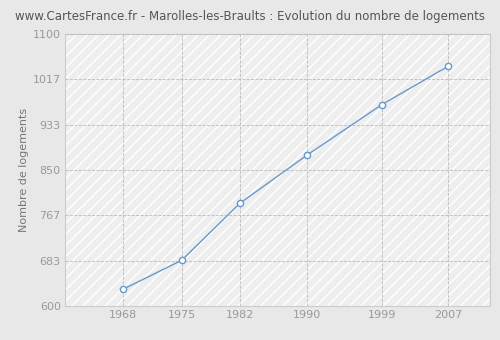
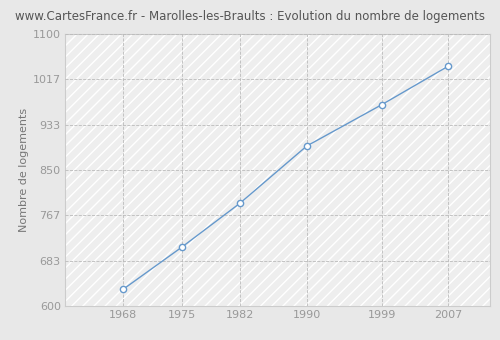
1975: 684 -> 708
1990: 877 -> 894
